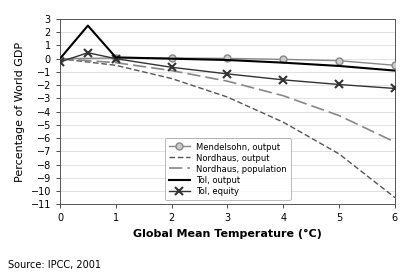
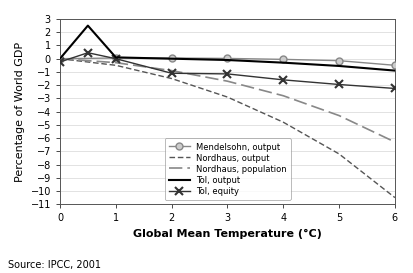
Tol, equity/2: -0.7 -> -1.1
